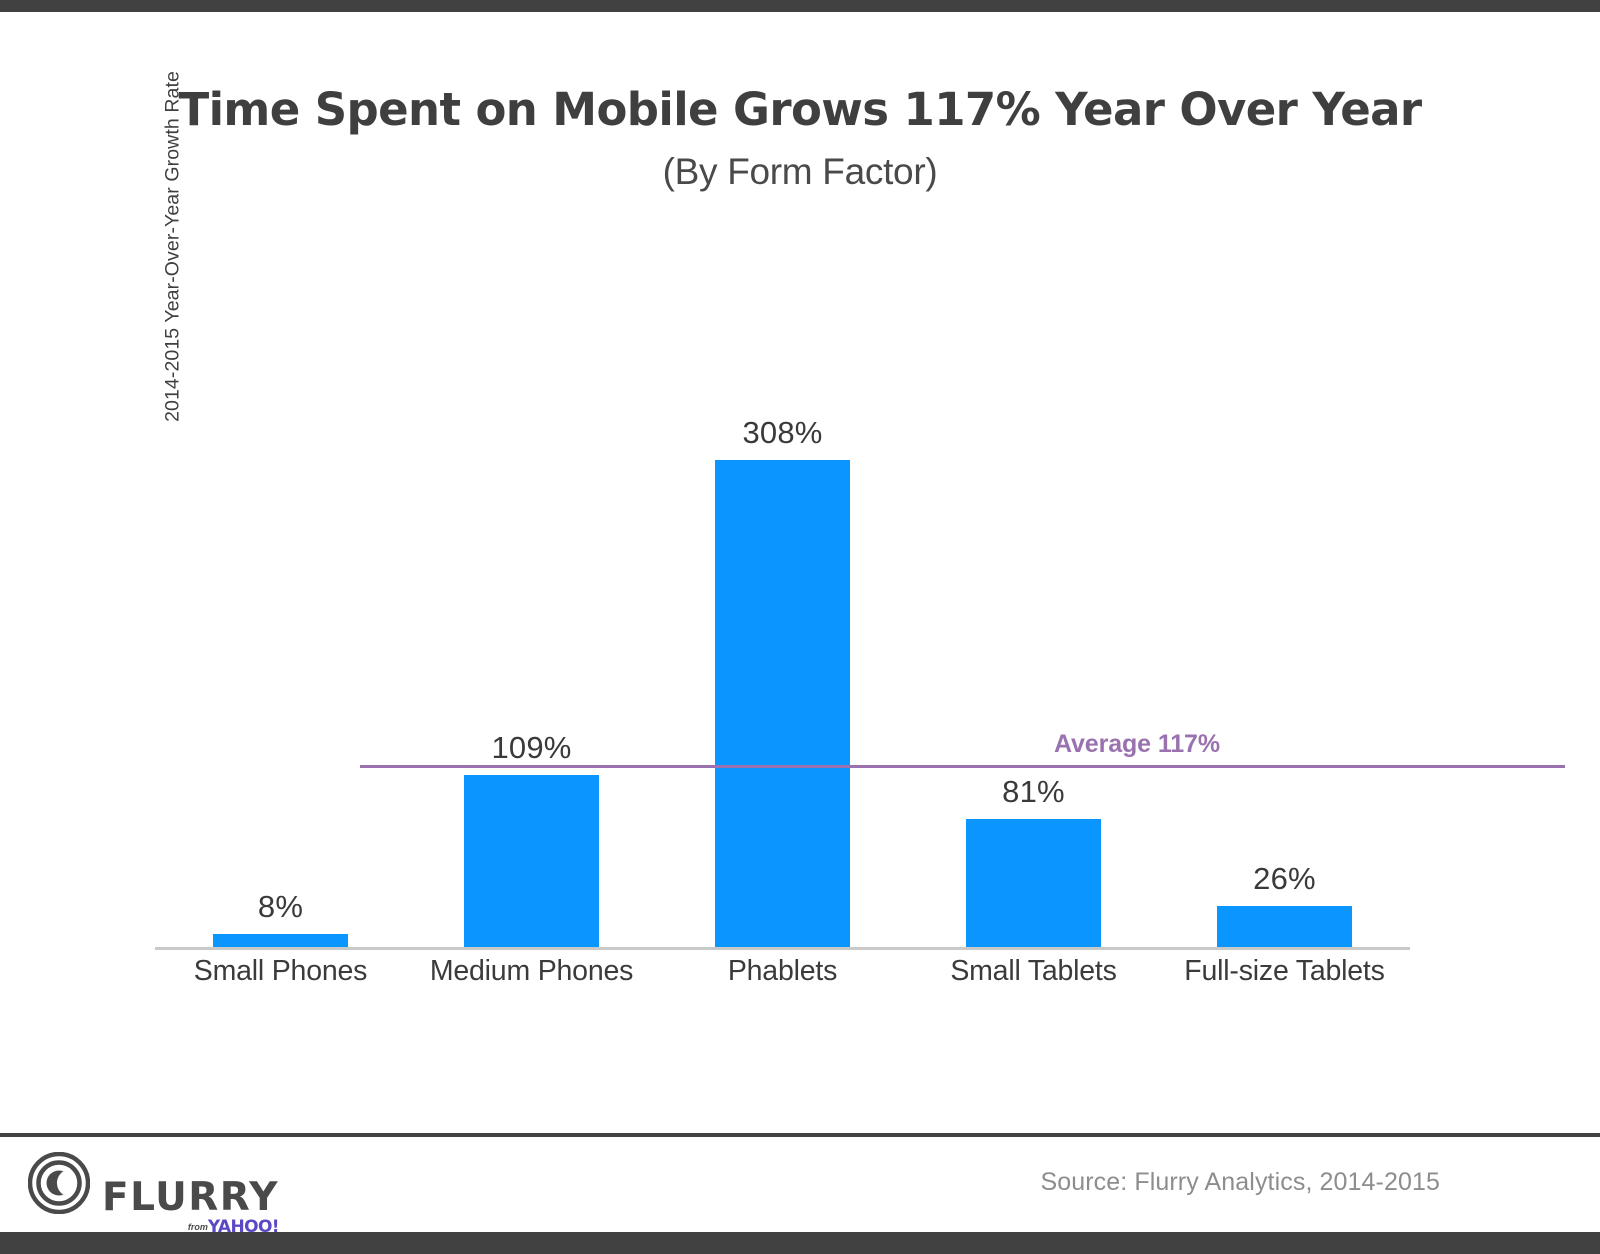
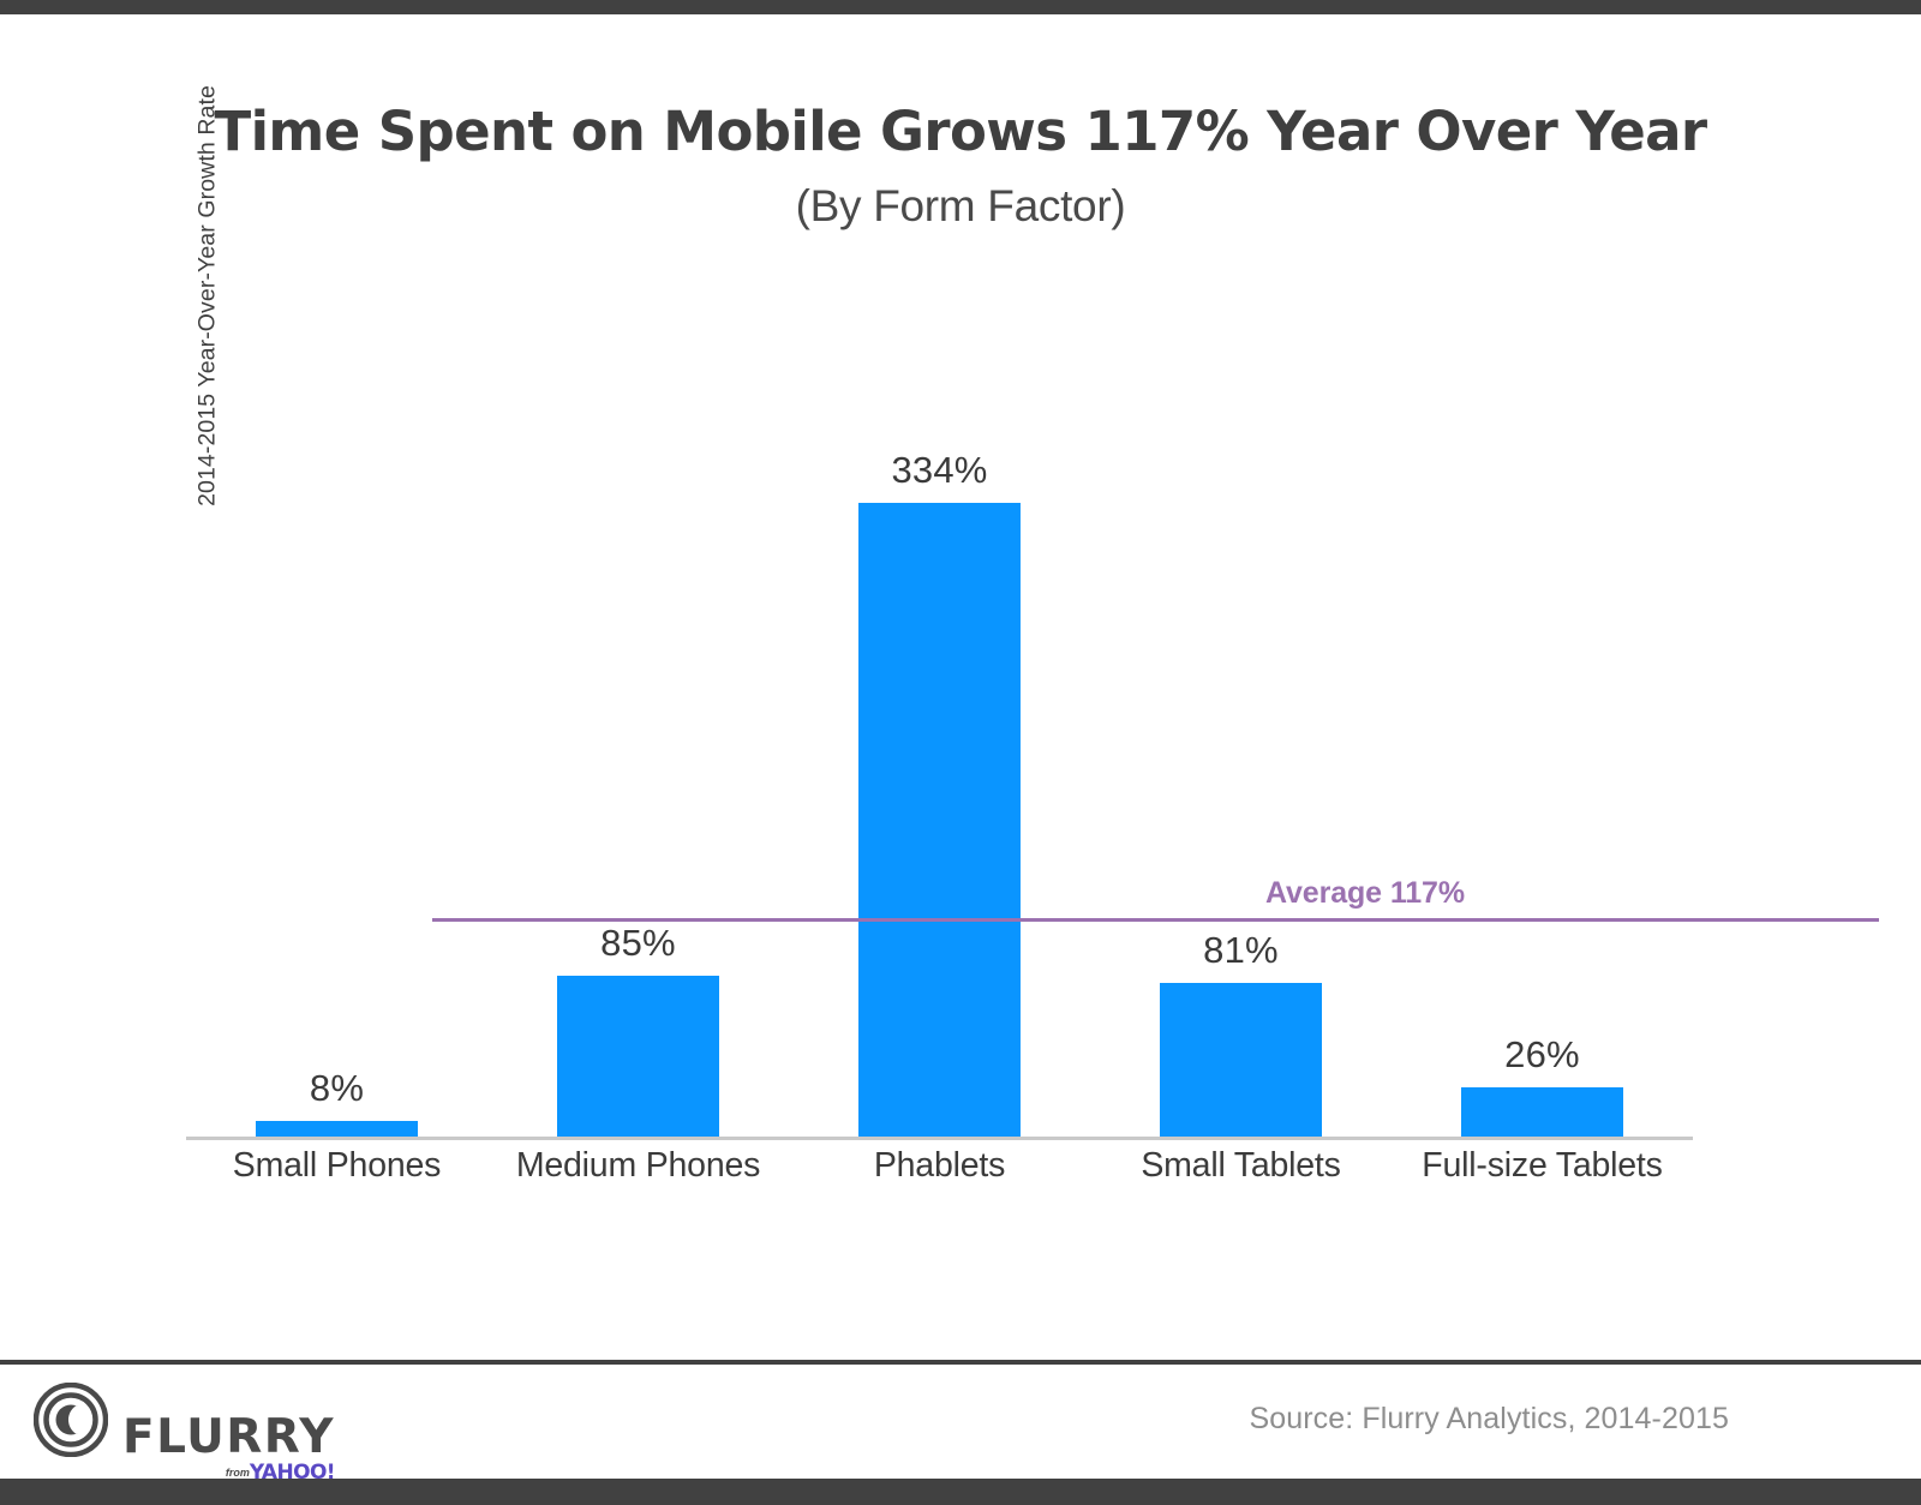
Medium Phones: 109% -> 85%
Phablets: 308% -> 334%
